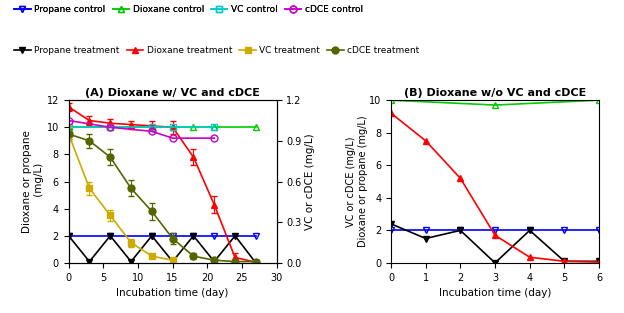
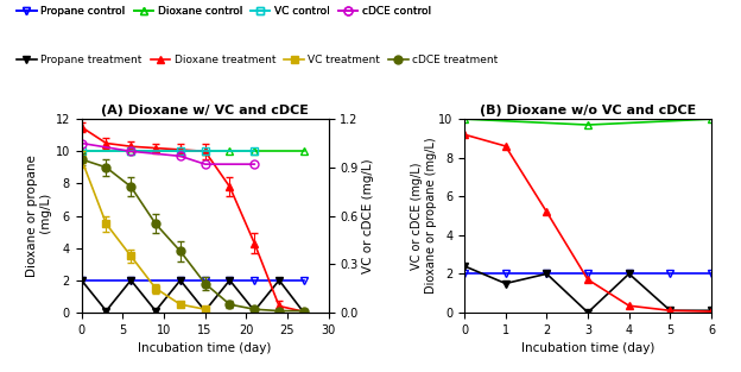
(B) Dioxane w/o VC and cDCE/Dioxane treatment/1: 7.5 -> 8.6
